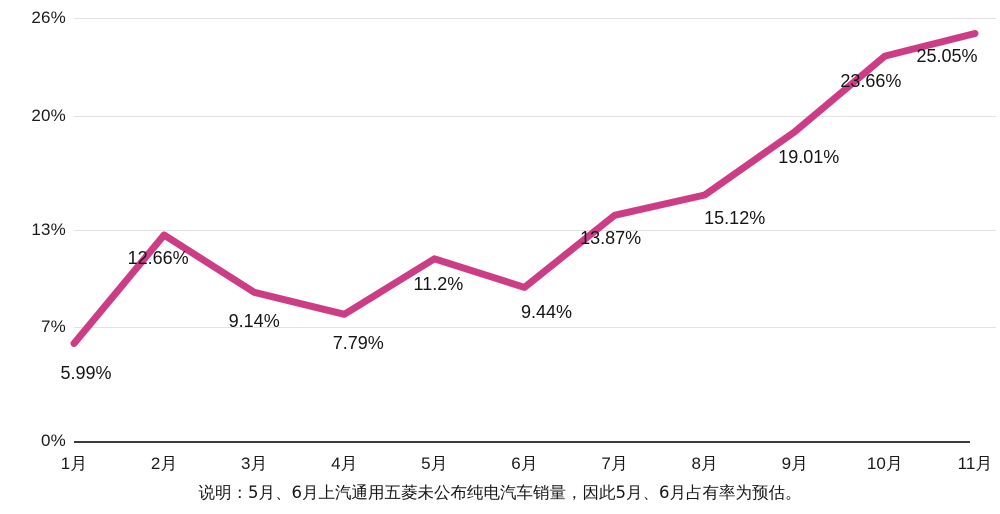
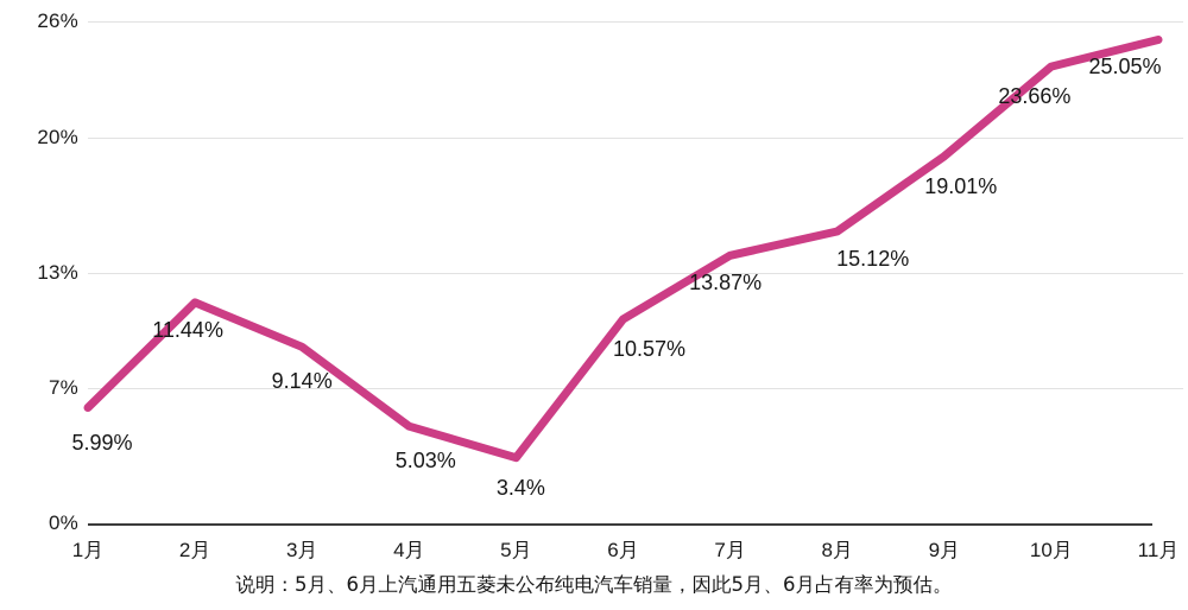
2月: 12.66% -> 11.44%
4月: 7.79% -> 5.03%
5月: 11.2% -> 3.4%
6月: 9.44% -> 10.57%
